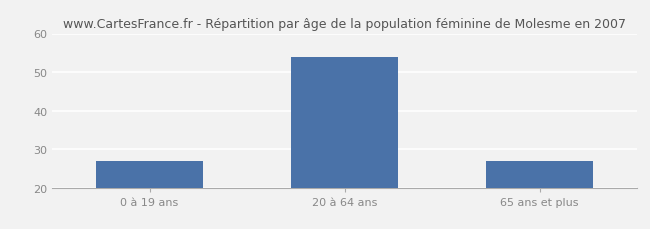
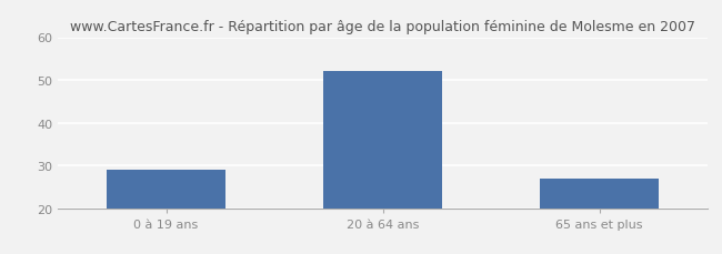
0 à 19 ans: 27 -> 29
20 à 64 ans: 54 -> 52
